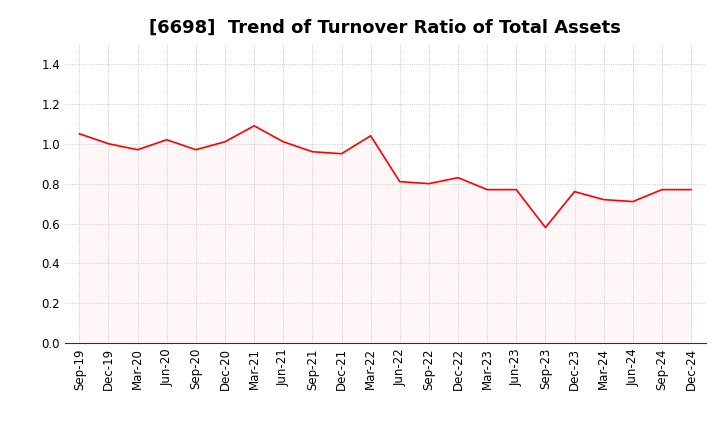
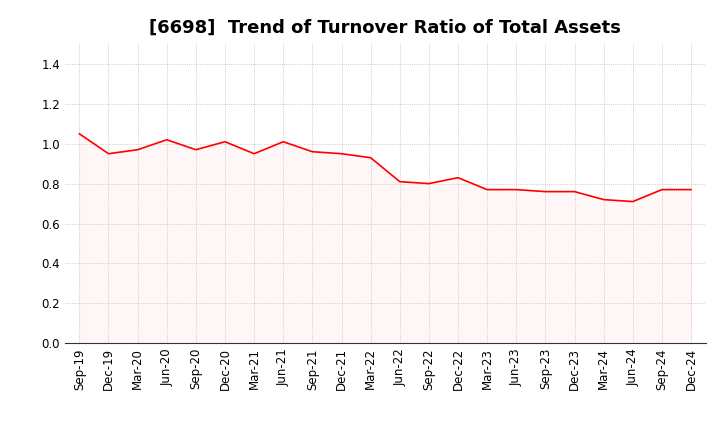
Dec-19: 1.00 -> 0.95
Mar-21: 1.09 -> 0.95
Mar-22: 1.04 -> 0.93
Sep-23: 0.58 -> 0.76
